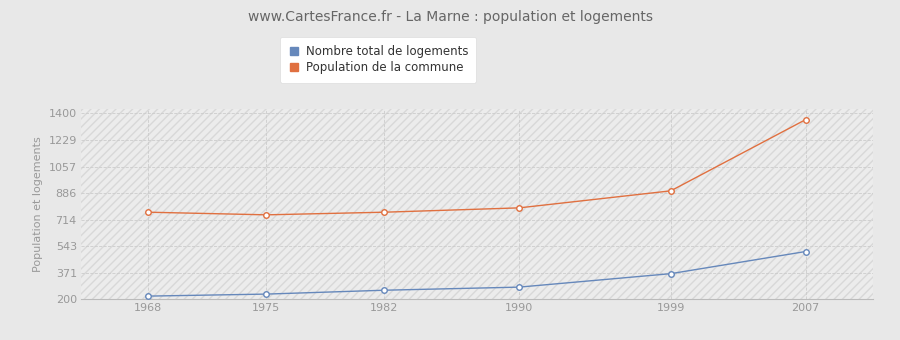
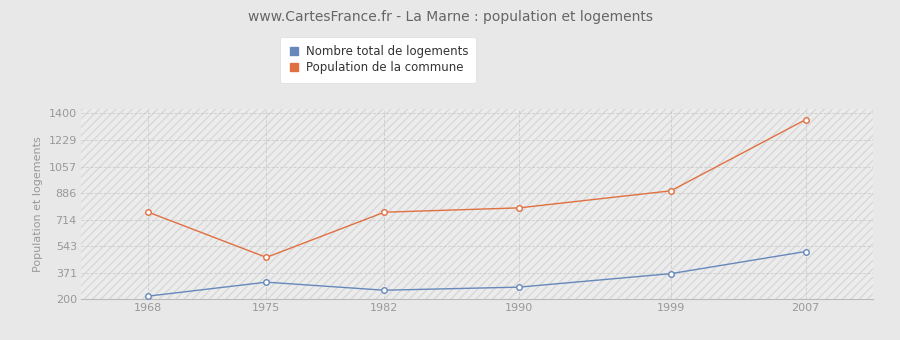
Nombre total de logements/1975: 230 -> 310
Population de la commune/1975: 740 -> 470
